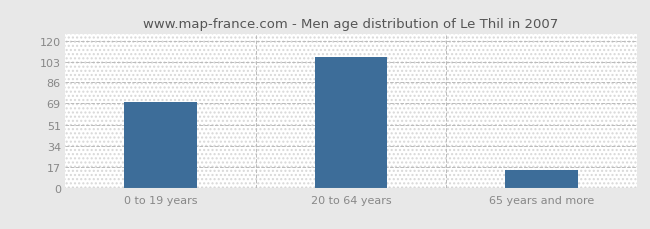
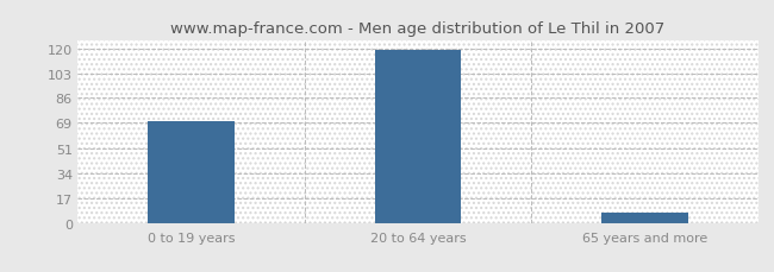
20 to 64 years: 107 -> 119
65 years and more: 14 -> 7
